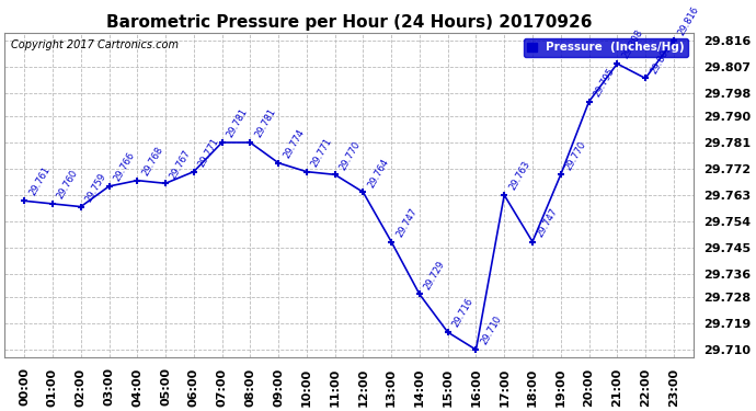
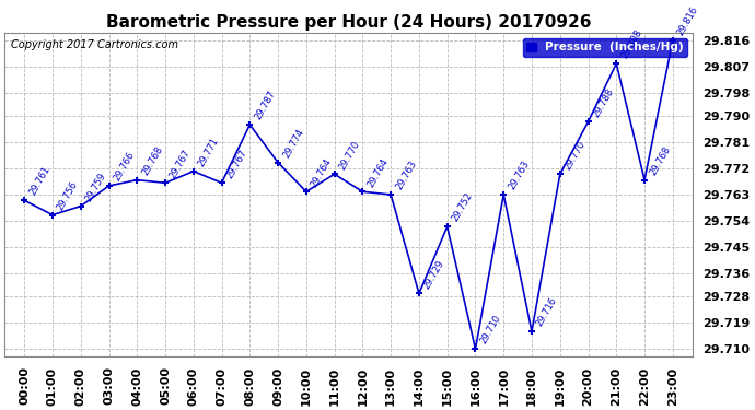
01:00: 29.760 -> 29.756
07:00: 29.781 -> 29.767
08:00: 29.781 -> 29.787
10:00: 29.771 -> 29.764
13:00: 29.747 -> 29.763
15:00: 29.716 -> 29.752
18:00: 29.747 -> 29.716
20:00: 29.795 -> 29.788
22:00: 29.803 -> 29.768
